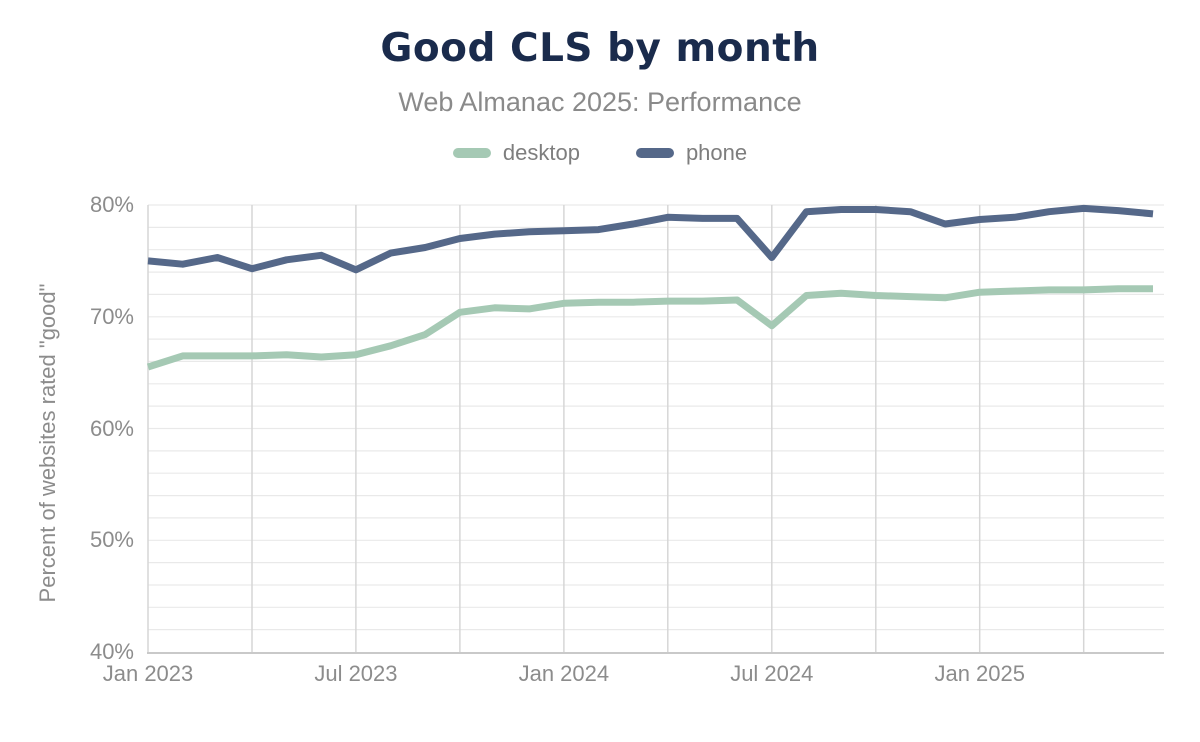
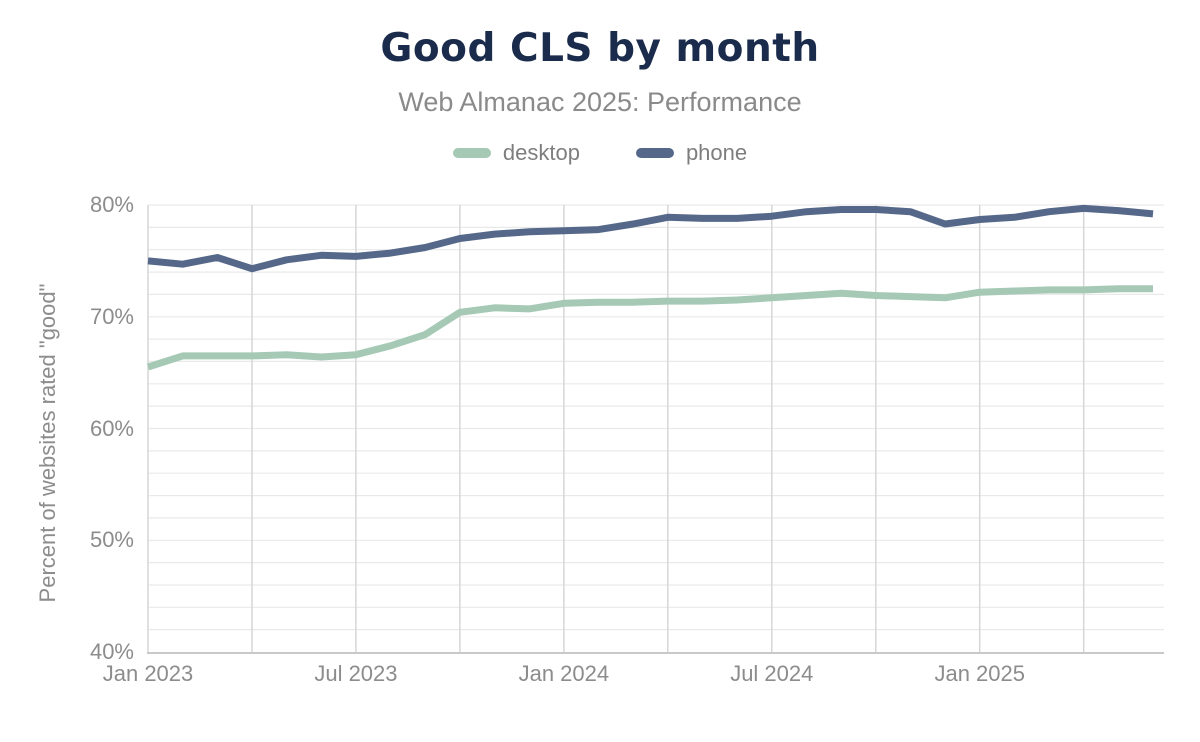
phone/Jul 2023: 74.2% -> 75.4%
desktop/Jul 2024: 69.2% -> 71.7%
phone/Jul 2024: 75.3% -> 79.0%
